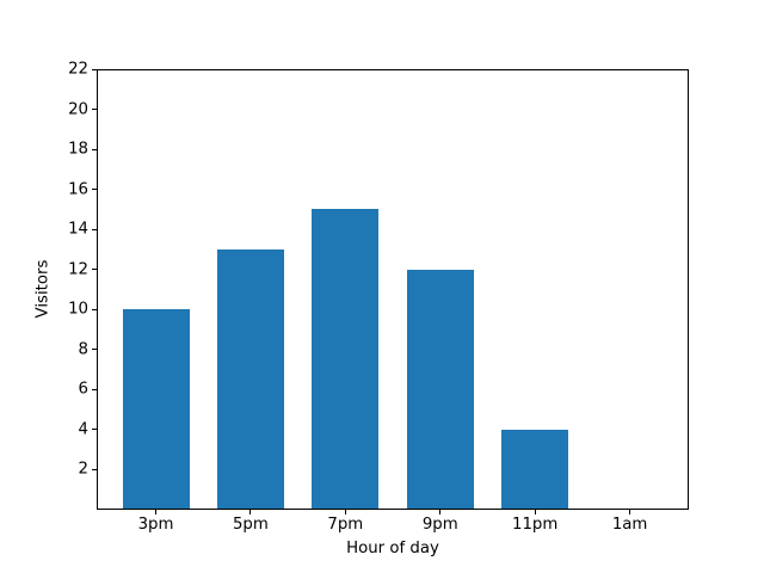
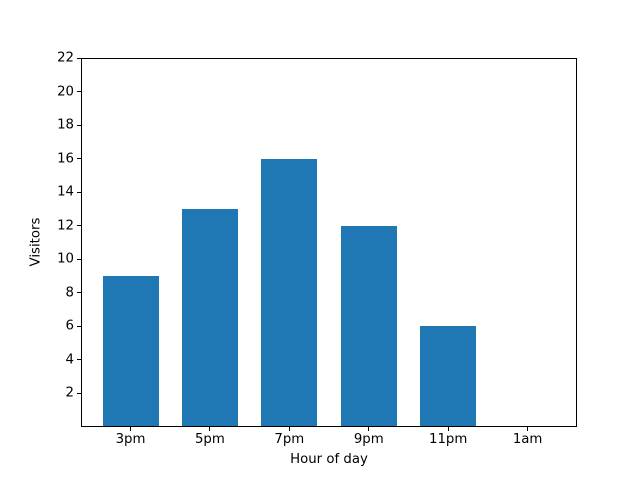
3pm: 10 -> 9
7pm: 15 -> 16
11pm: 4 -> 6
